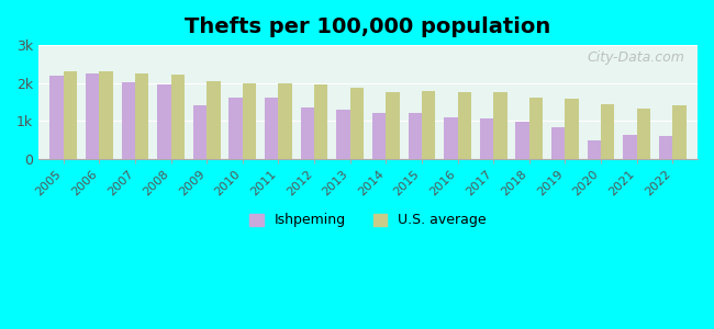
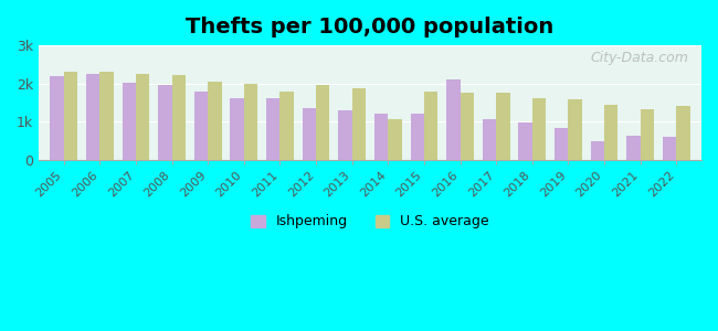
Ishpeming/2009: 1.42k -> 1.80k
U.S. average/2011: 1.98k -> 1.80k
U.S. average/2014: 1.77k -> 1.05k
Ishpeming/2016: 1.10k -> 2.10k
